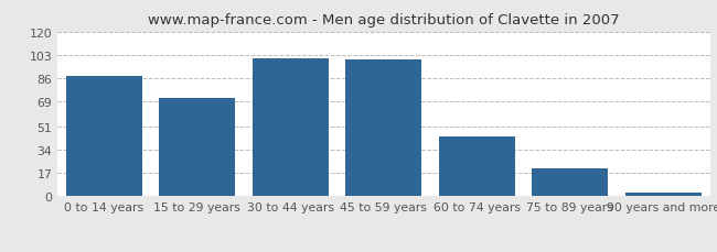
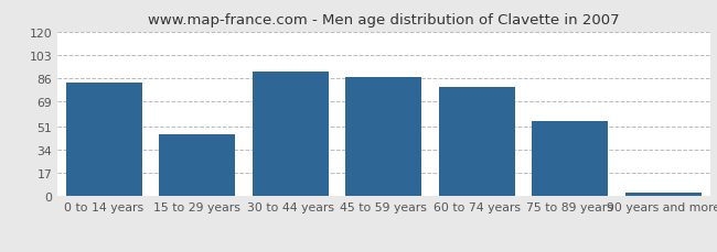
0 to 14 years: 88 -> 83
15 to 29 years: 72 -> 45
30 to 44 years: 101 -> 91
45 to 59 years: 100 -> 87
60 to 74 years: 44 -> 80
75 to 89 years: 20 -> 55
